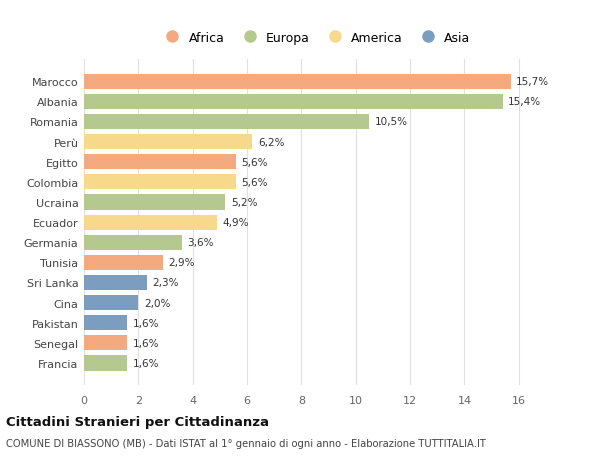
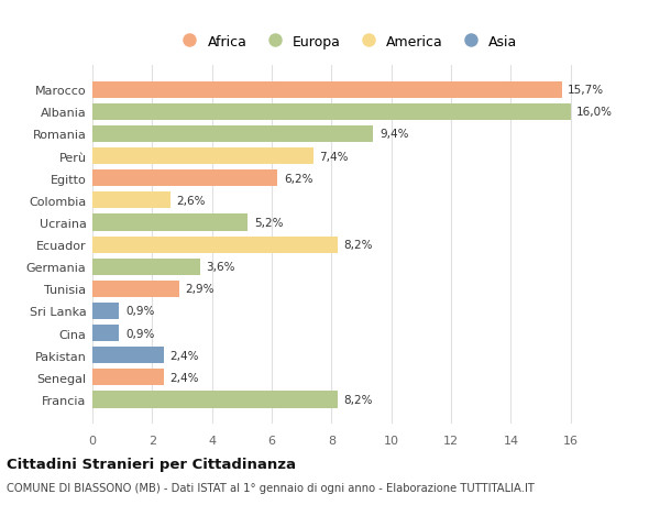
Albania: 15,4% -> 16,0%
Romania: 10,5% -> 9,4%
Perù: 6,2% -> 7,4%
Egitto: 5,6% -> 6,2%
Colombia: 5,6% -> 2,6%
Ecuador: 4,9% -> 8,2%
Sri Lanka: 2,3% -> 0,9%
Cina: 2,0% -> 0,9%
Pakistan: 1,6% -> 2,4%
Senegal: 1,6% -> 2,4%
Francia: 1,6% -> 8,2%
